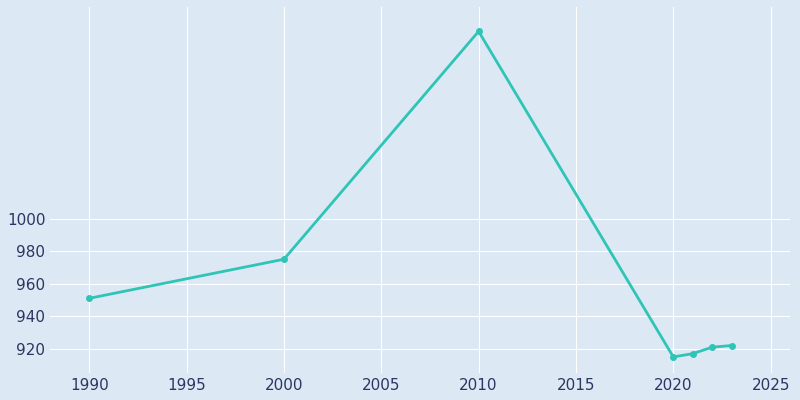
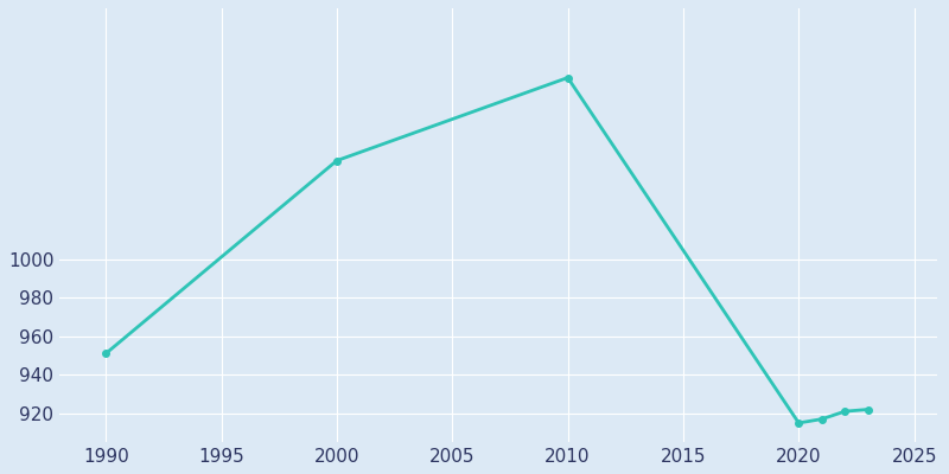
2000: 975 -> 1051
2010: 1115 -> 1094
